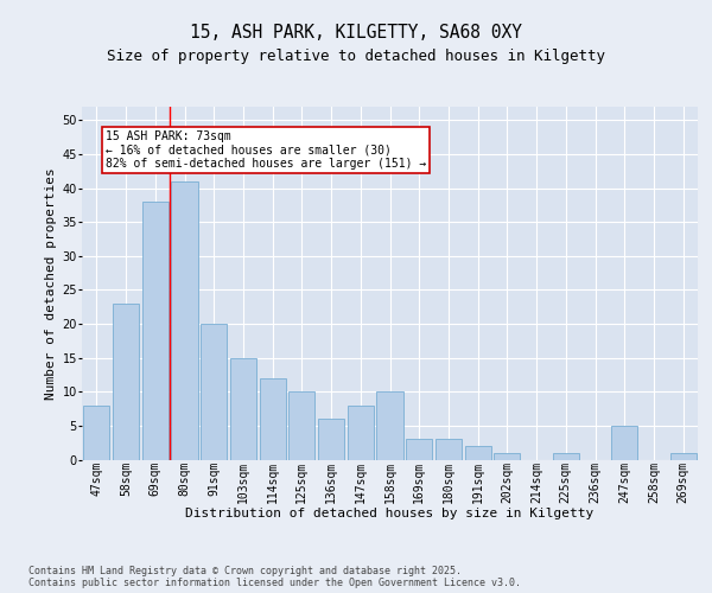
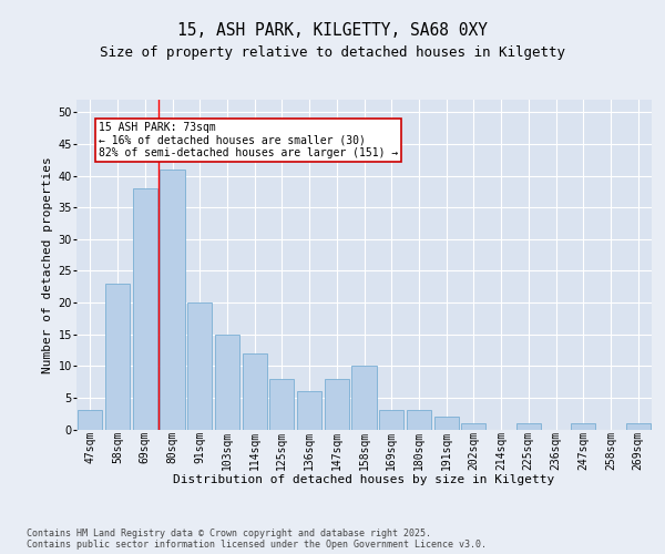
47sqm: 8 -> 3
125sqm: 10 -> 8
247sqm: 5 -> 1
